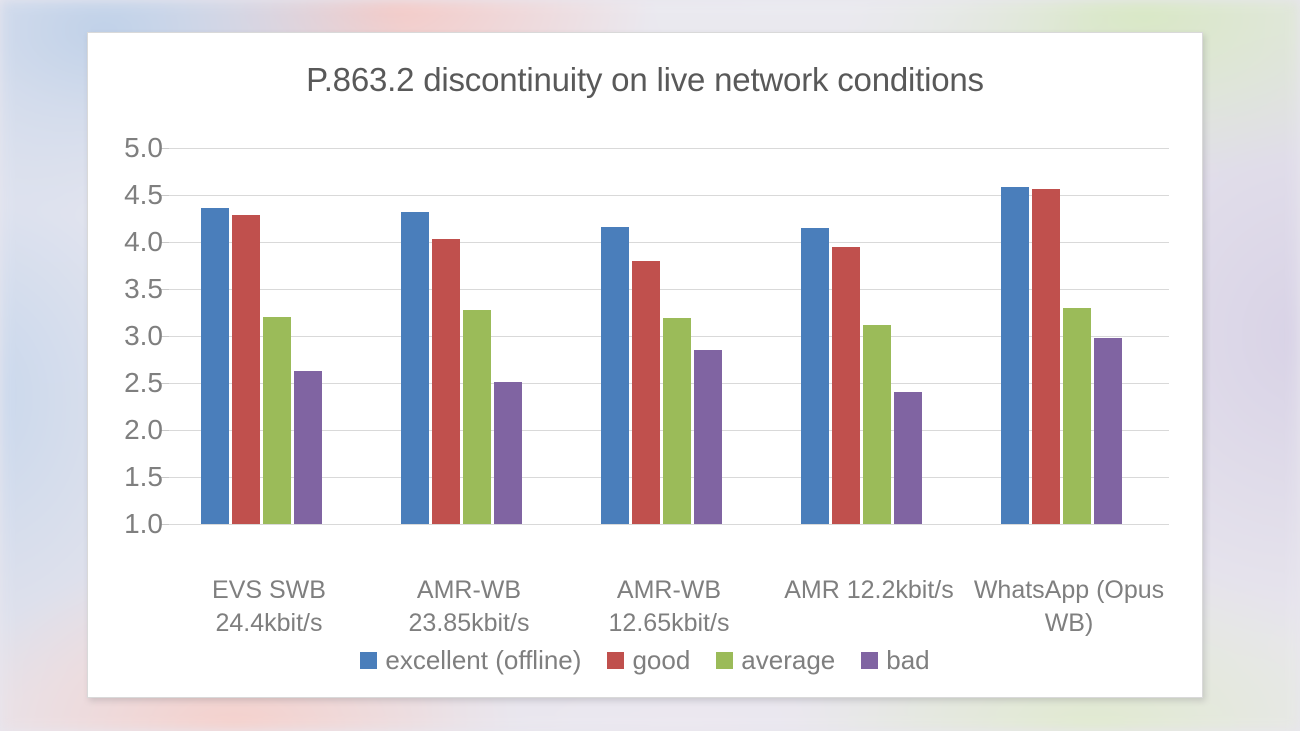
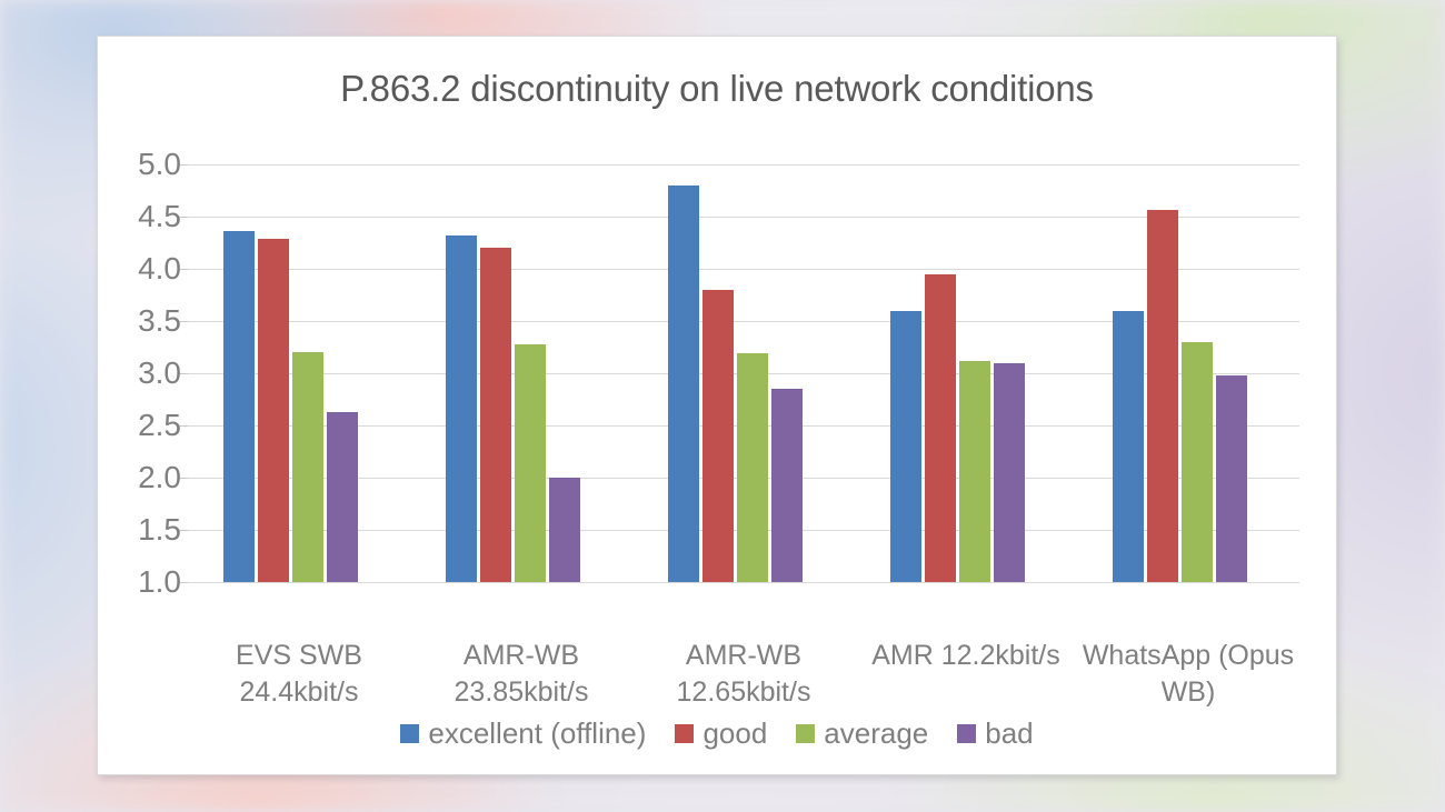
good/AMR-WB 23.85kbit/s: 4.0 -> 4.2
bad/AMR-WB 23.85kbit/s: 2.5 -> 2.0
excellent (offline)/AMR-WB 12.65kbit/s: 4.2 -> 4.8
excellent (offline)/AMR 12.2kbit/s: 4.2 -> 3.6
bad/AMR 12.2kbit/s: 2.4 -> 3.1
excellent (offline)/WhatsApp (Opus WB): 4.6 -> 3.6
